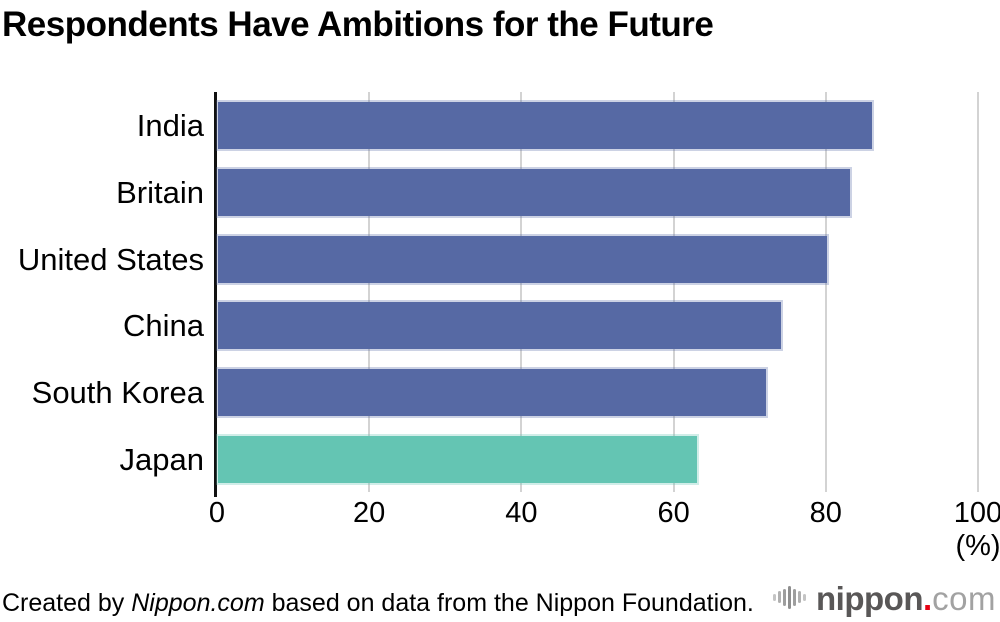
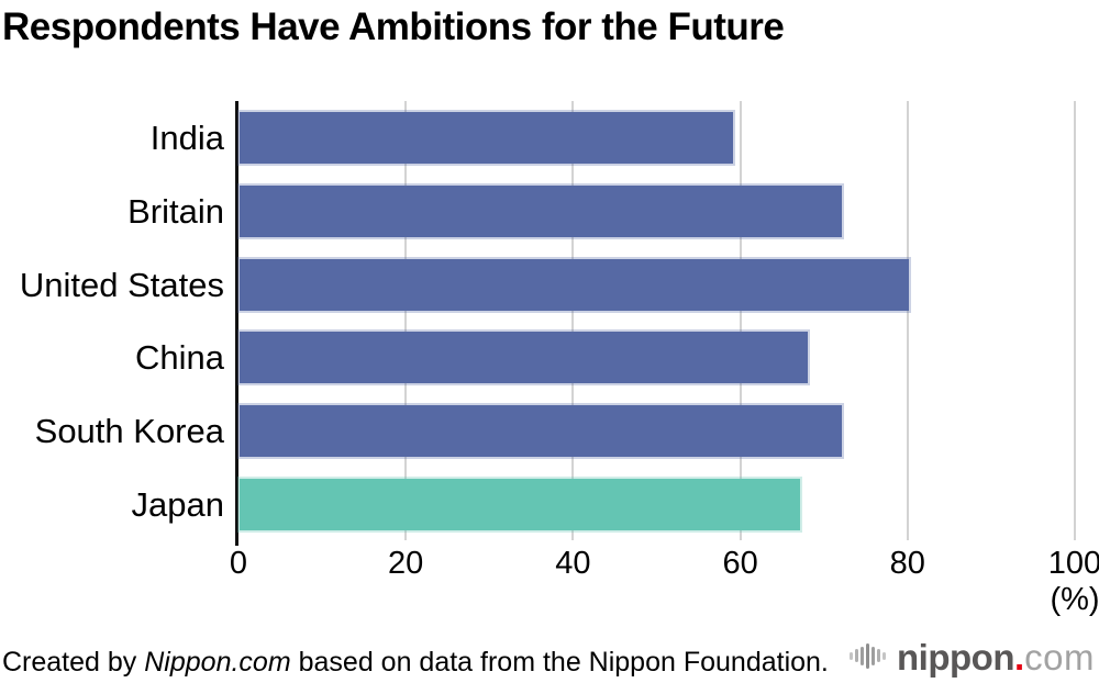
India: 86 -> 59
Britain: 83 -> 72
China: 74 -> 68
Japan: 63 -> 67
